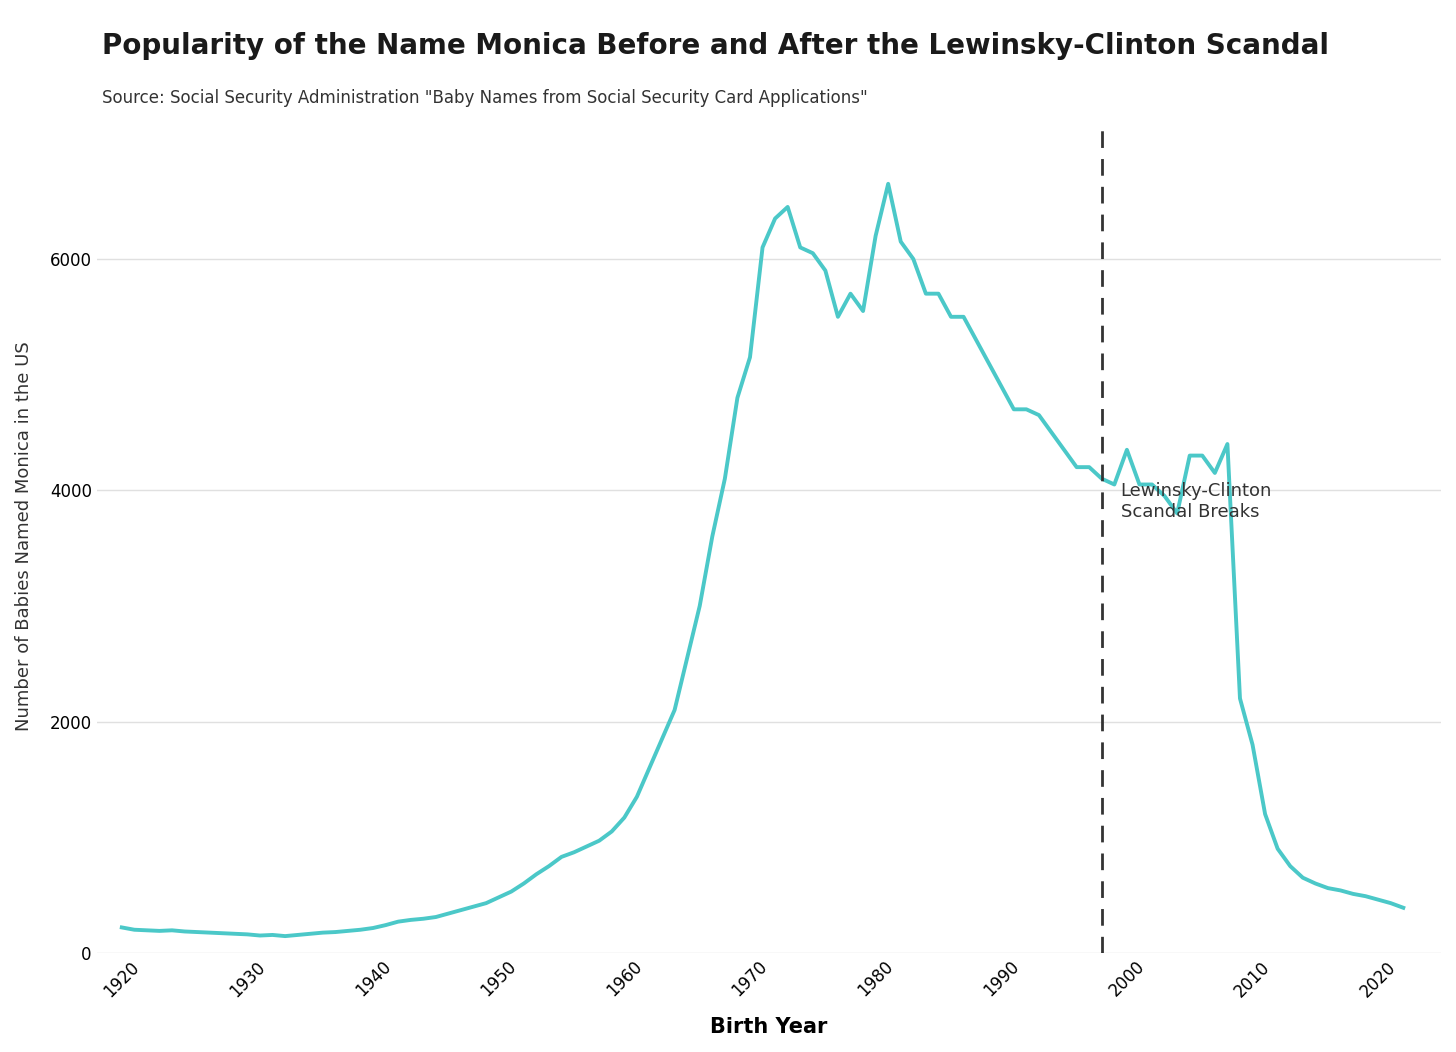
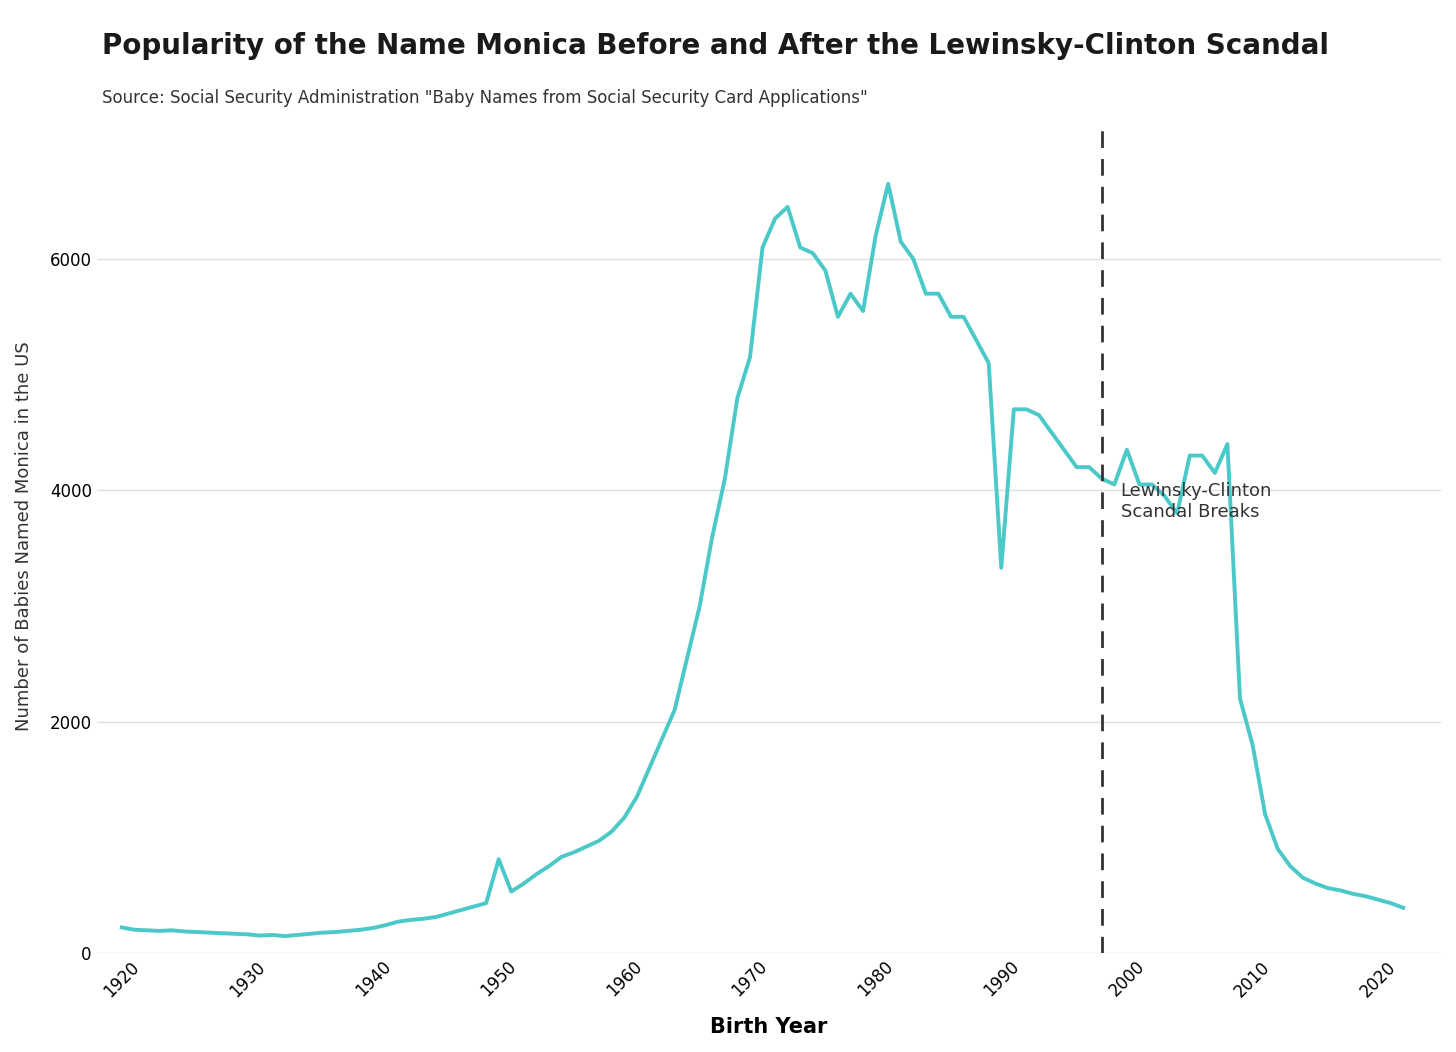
1950: 480 -> 810
1990: 4900 -> 3330
